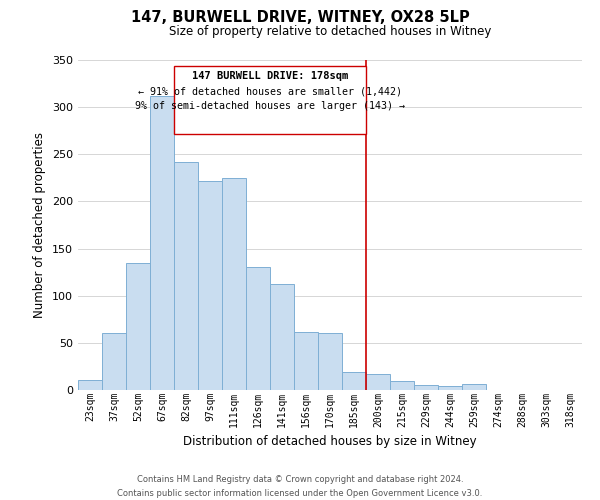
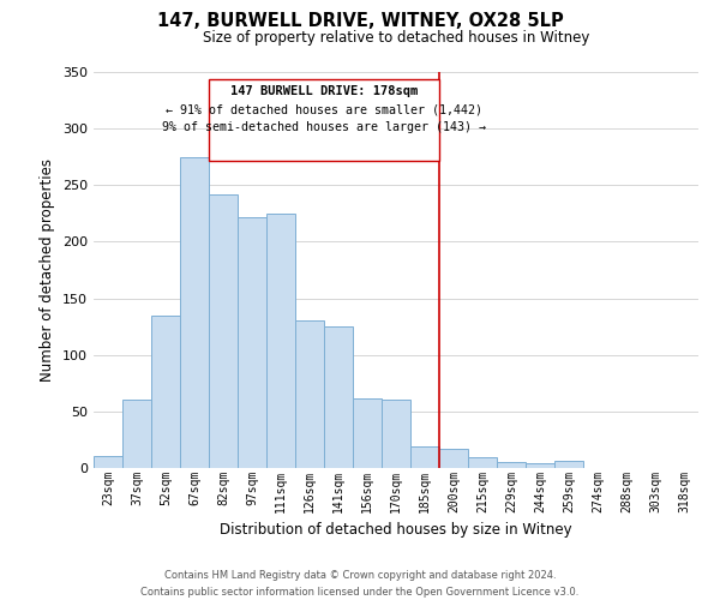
67sqm: 312 -> 275
141sqm: 112 -> 125
